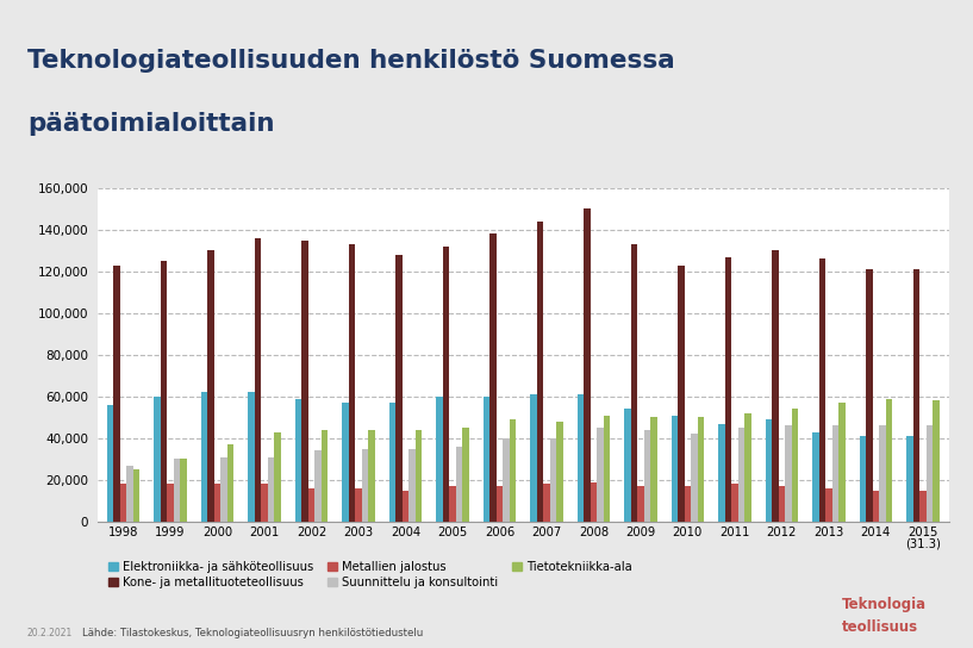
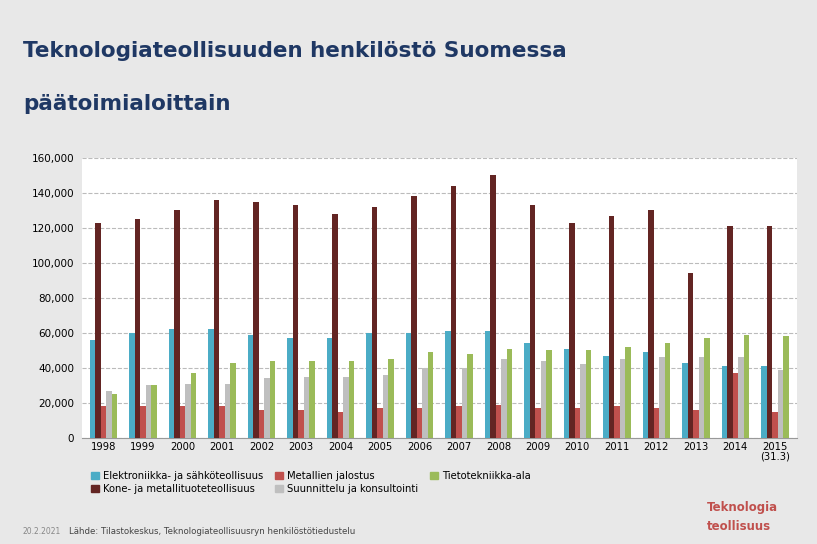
Kone- ja metallituoteteollisuus/2013: 126,000 -> 94,000
Metallien jalostus/2014: 15,000 -> 37,000
Suunnittelu ja konsultointi/2015 (31.3): 46,000 -> 39,000
